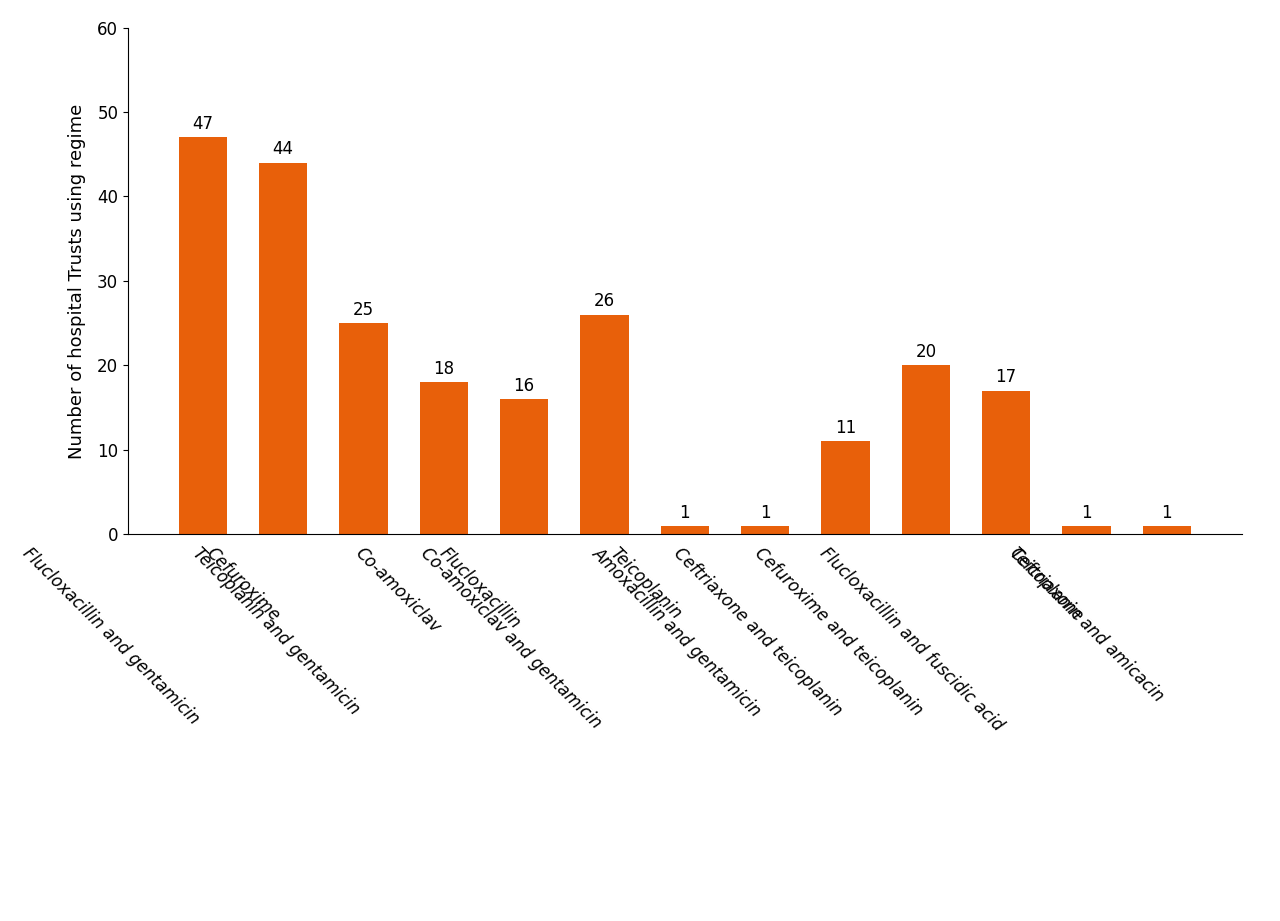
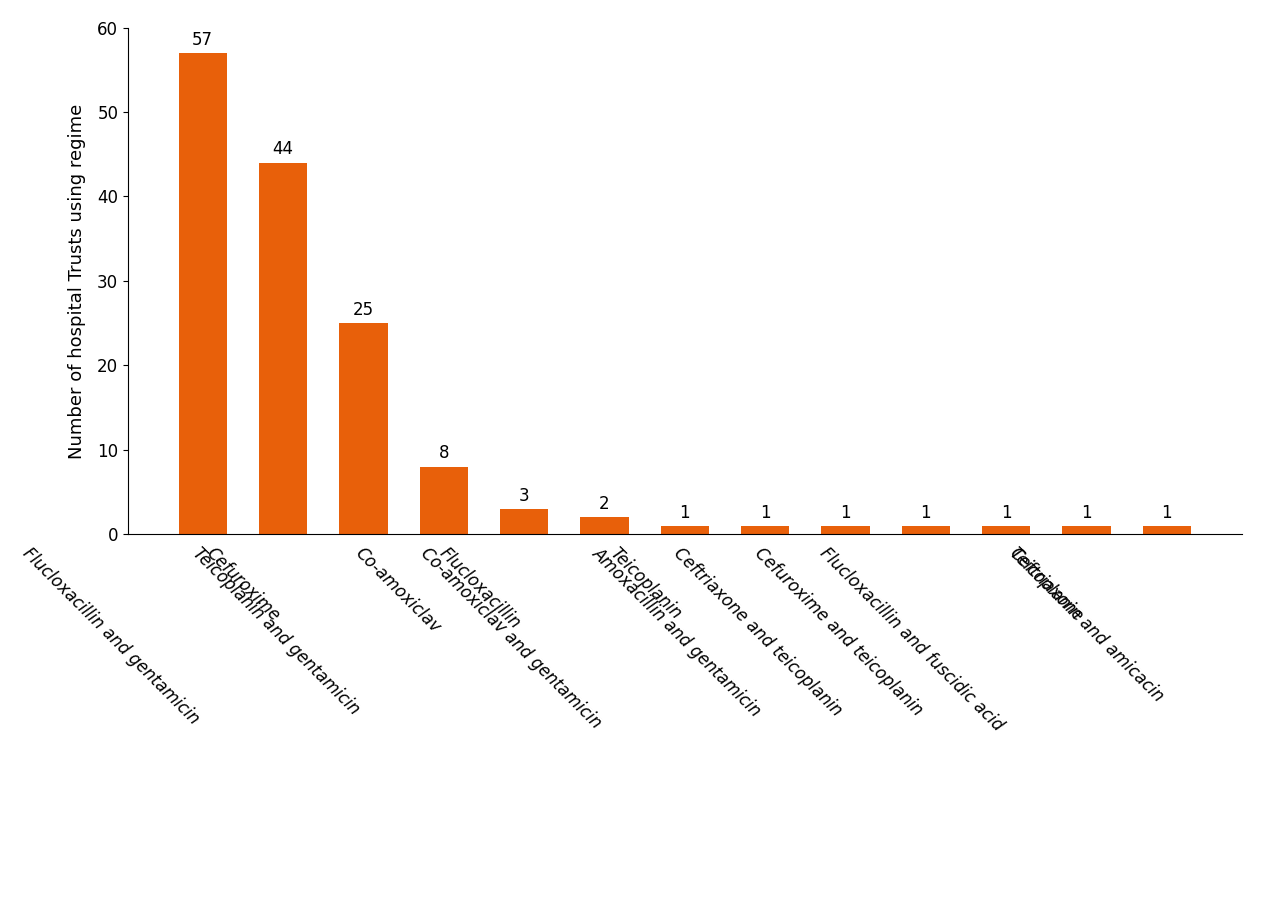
Flucloxacillin and gentamicin: 47 -> 57
Co-amoxiclav: 18 -> 8
Flucloxacillin: 16 -> 3
Co-amoxiclav and gentamicin: 26 -> 2
Ceftriaxone and teicoplanin: 11 -> 1
Cefuroxime and teicoplanin: 20 -> 1
Flucloxacillin and fuscidic acid: 17 -> 1
